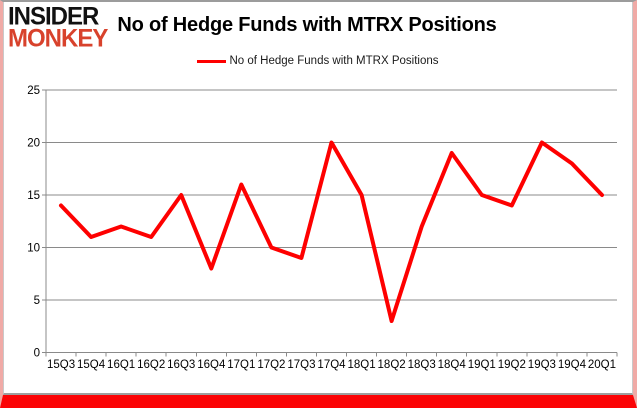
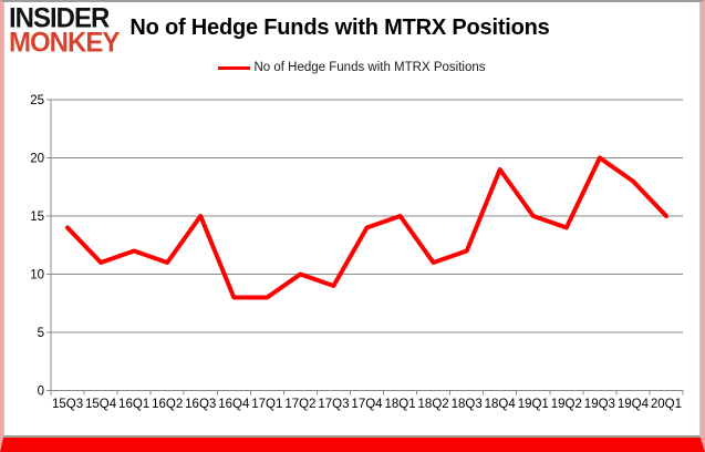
17Q1: 16 -> 8
17Q4: 20 -> 14
18Q2: 3 -> 11
